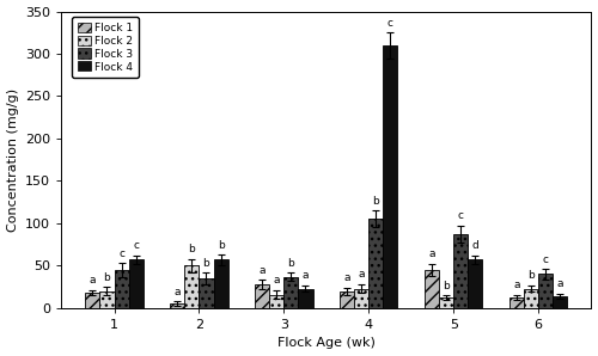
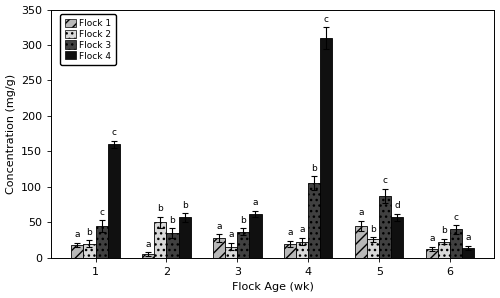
Flock 4/1: 57 -> 160
Flock 4/3: 23 -> 62
Flock 2/5: 12 -> 26
